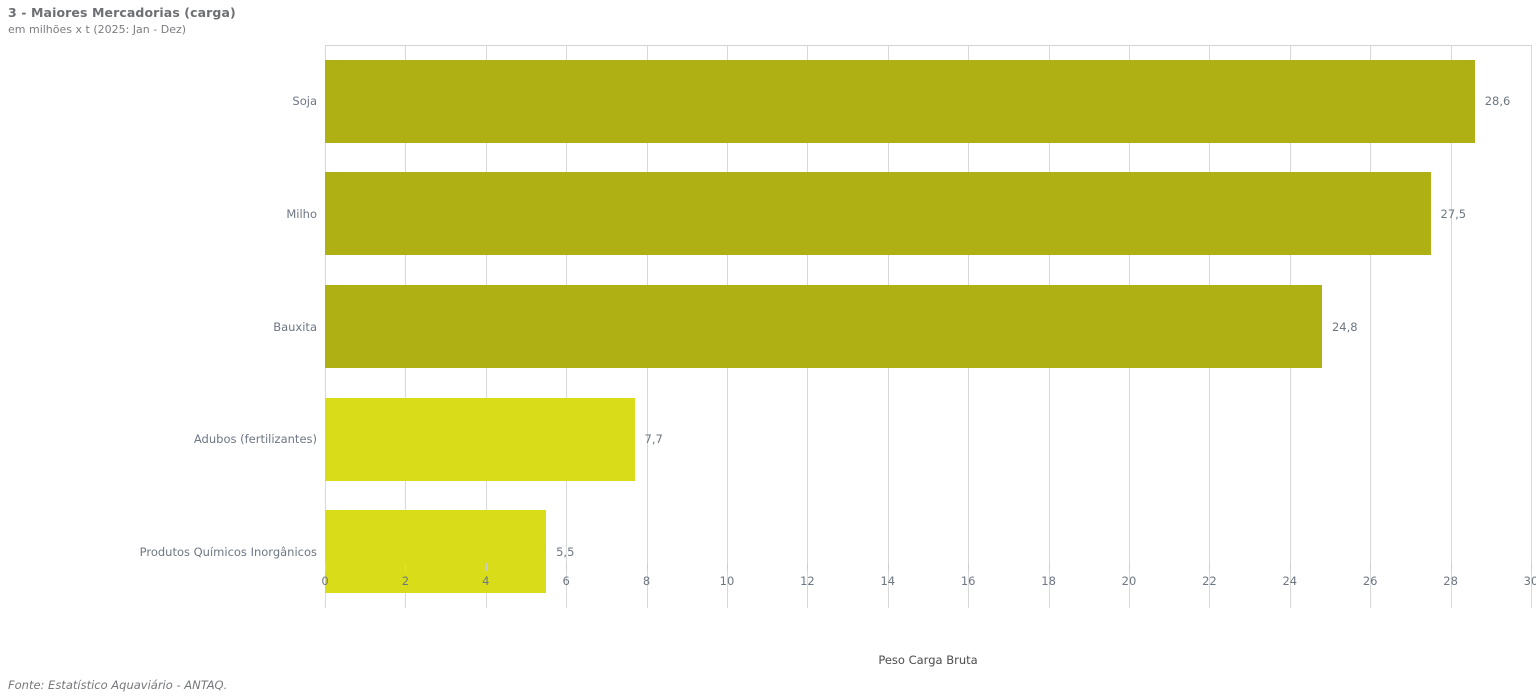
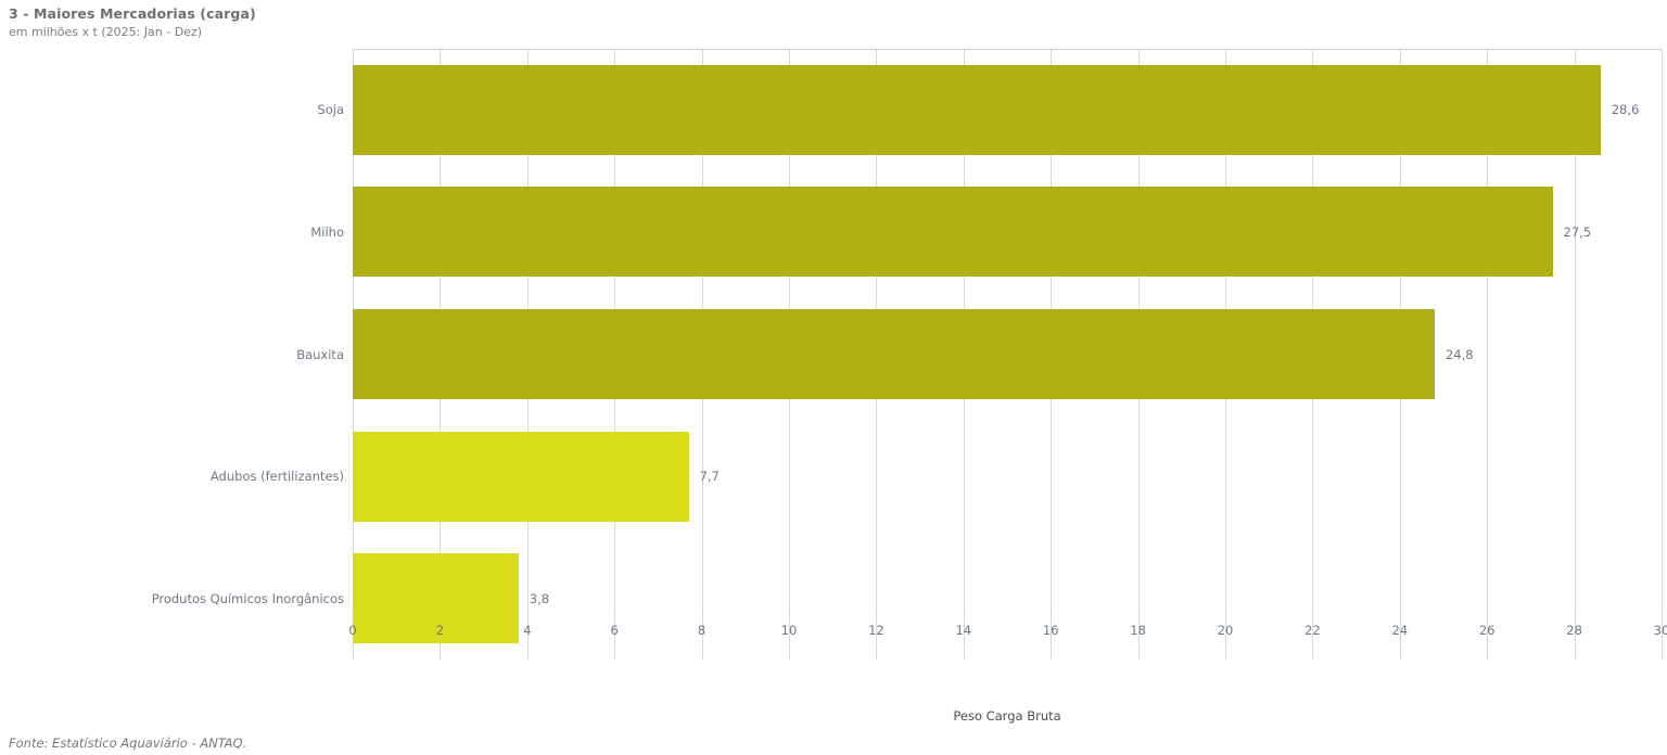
Produtos Químicos Inorgânicos: 5,5 -> 3,8
